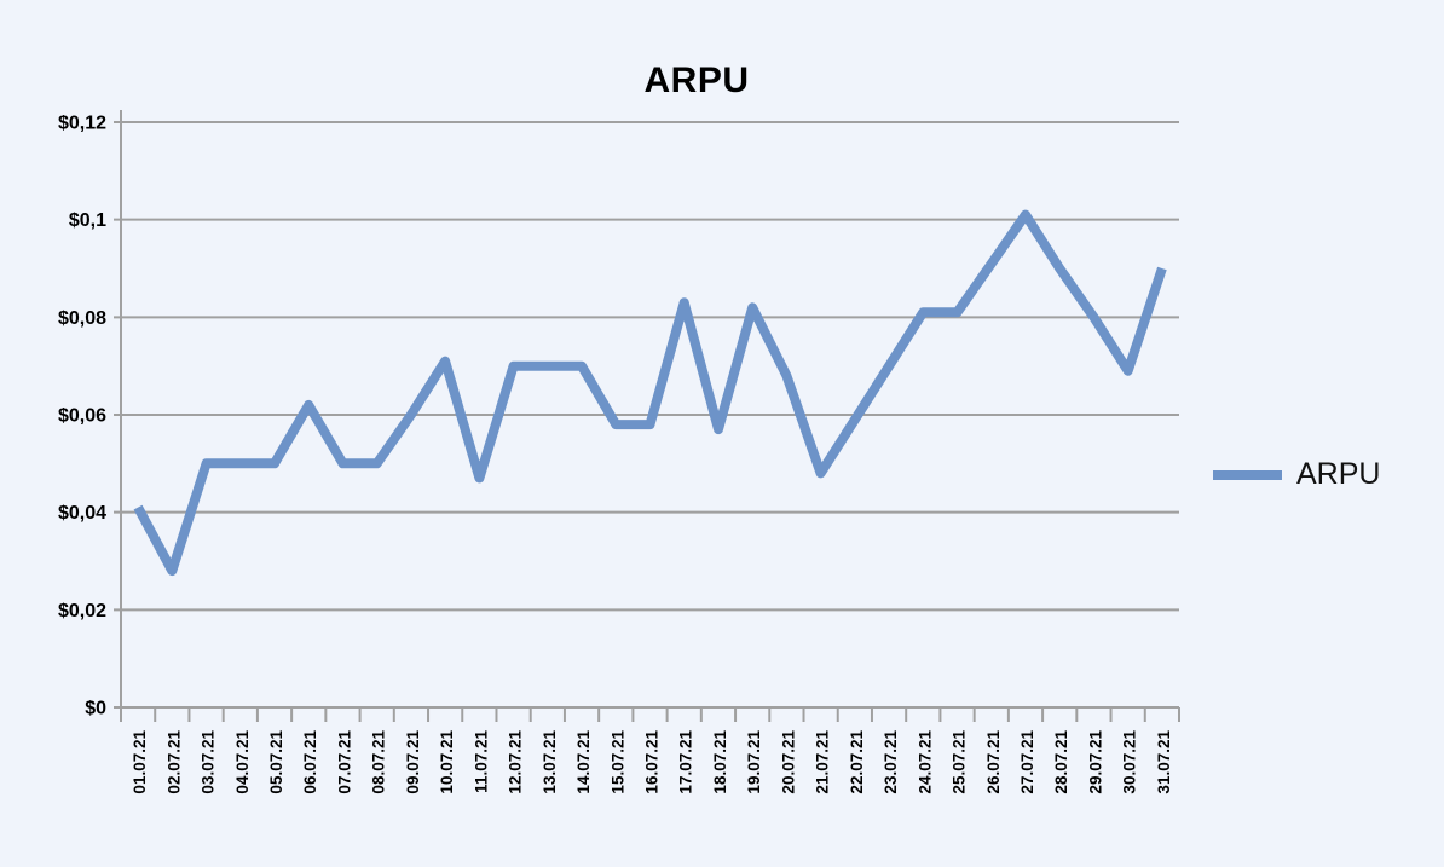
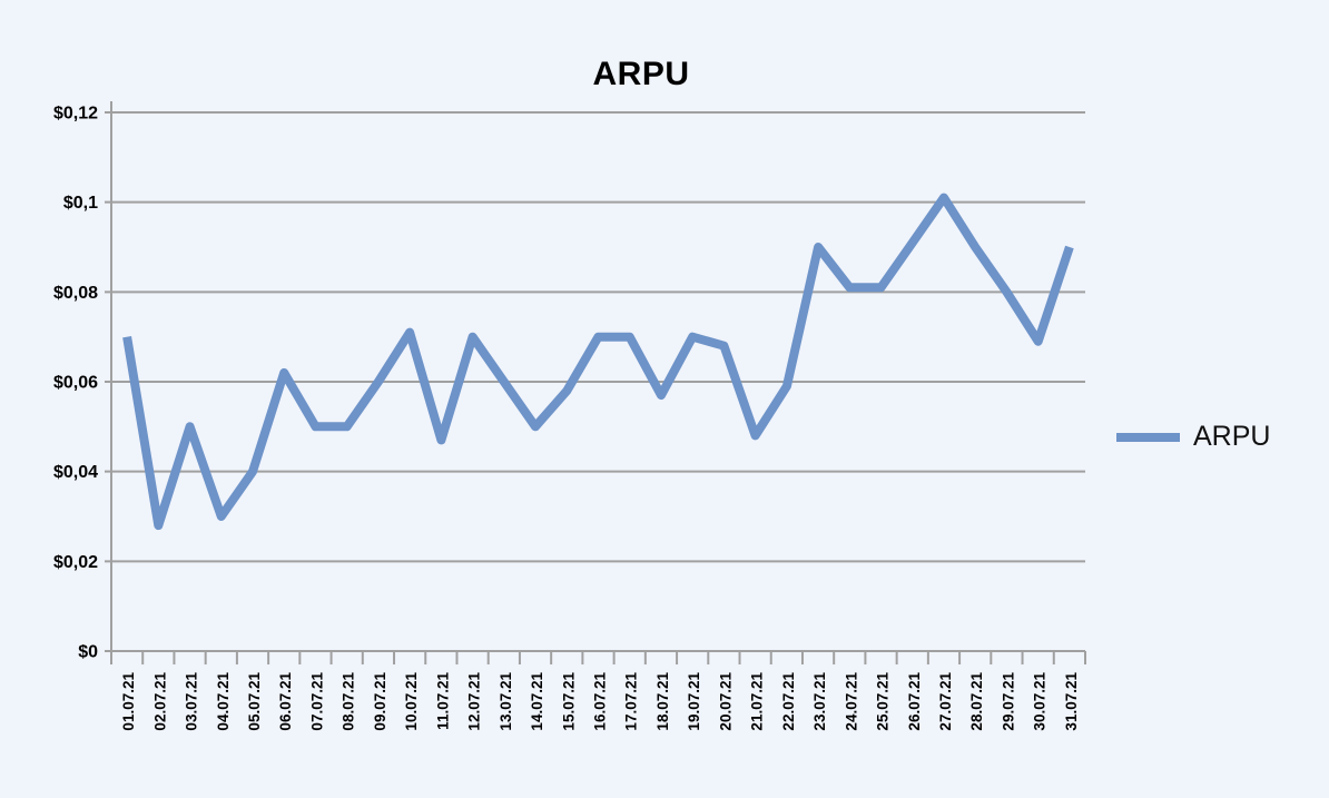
01.07.21: $0,04 -> $0,07
04.07.21: $0,05 -> $0,03
05.07.21: $0,05 -> $0,04
13.07.21: $0,07 -> $0,06
14.07.21: $0,07 -> $0,05
16.07.21: $0,06 -> $0,07
17.07.21: $0,08 -> $0,07
19.07.21: $0,08 -> $0,07
23.07.21: $0,07 -> $0,09
